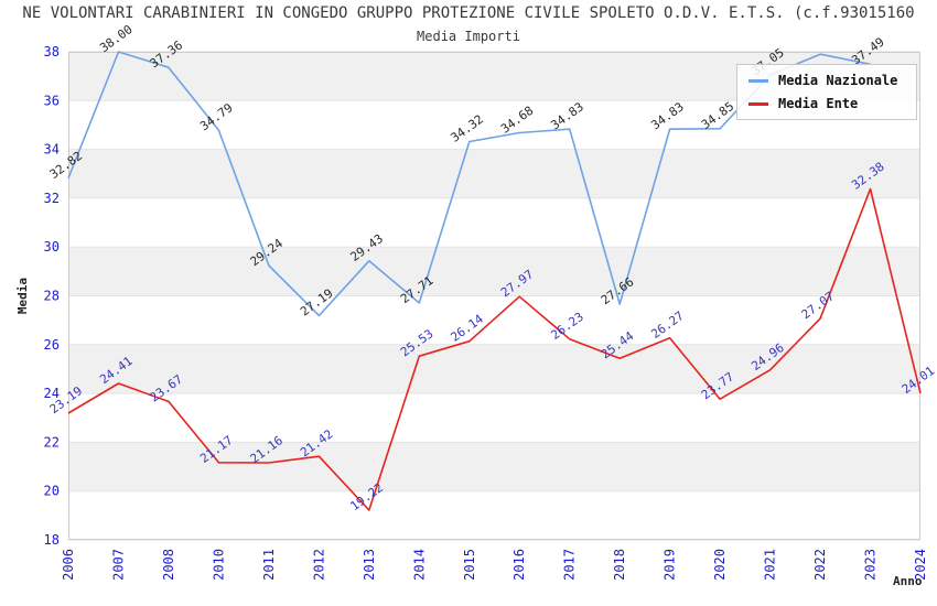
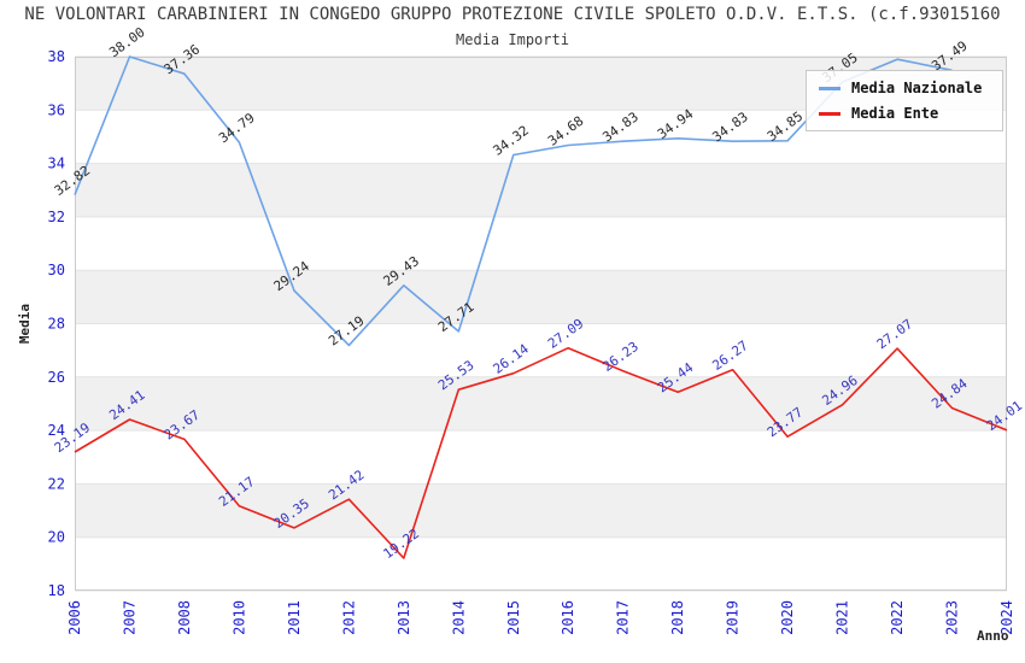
Media Ente/2011: 21.16 -> 20.35
Media Ente/2016: 27.97 -> 27.09
Media Nazionale/2018: 27.66 -> 34.94
Media Ente/2023: 32.38 -> 24.84
